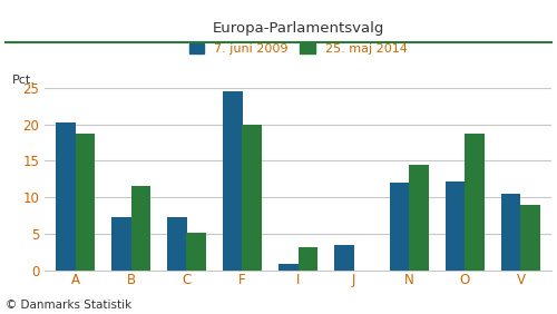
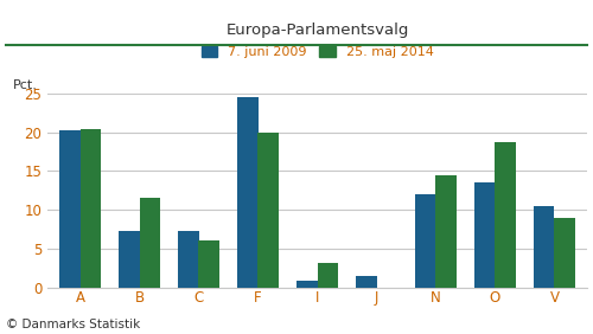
25. maj 2014/A: 18.8 -> 20.4
25. maj 2014/C: 5.1 -> 6.0
7. juni 2009/J: 3.4 -> 1.4
7. juni 2009/O: 12.1 -> 13.6
